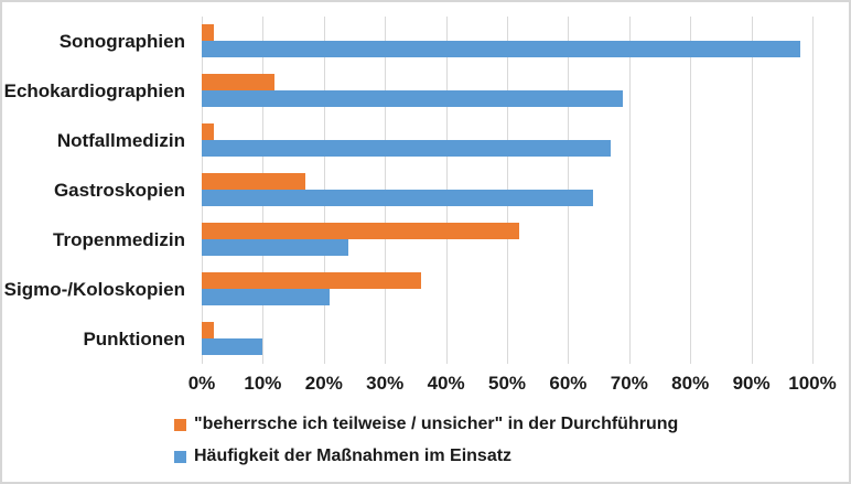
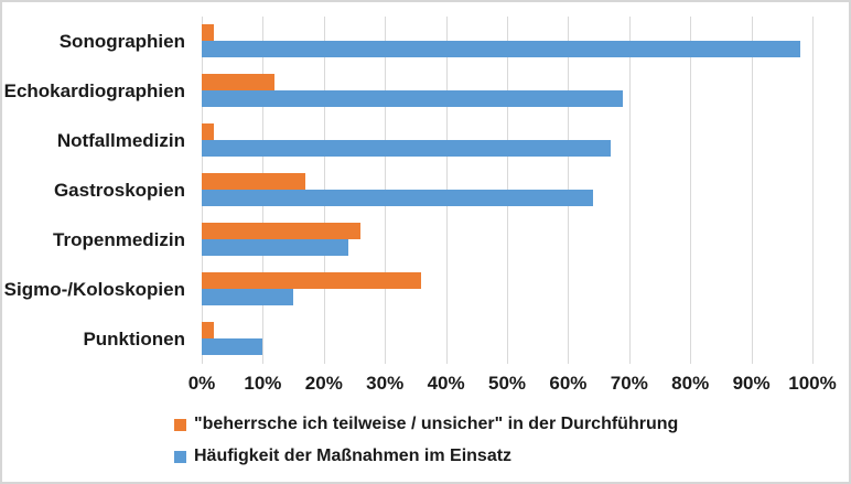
"beherrsche ich teilweise / unsicher" in der Durchführung/Tropenmedizin: 52% -> 26%
Häufigkeit der Maßnahmen im Einsatz/Sigmo-/Koloskopien: 21% -> 15%
